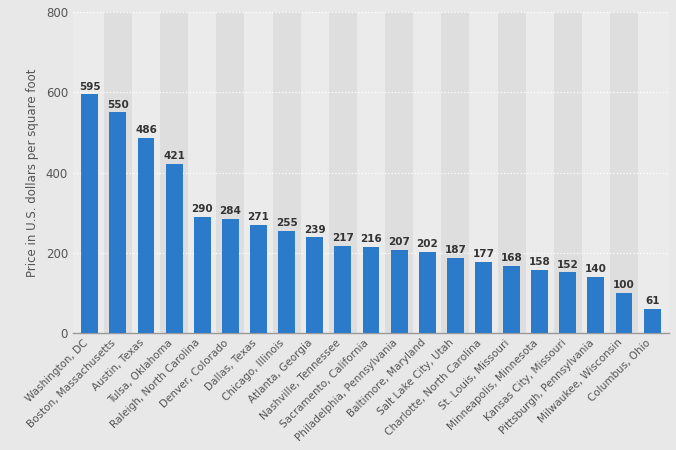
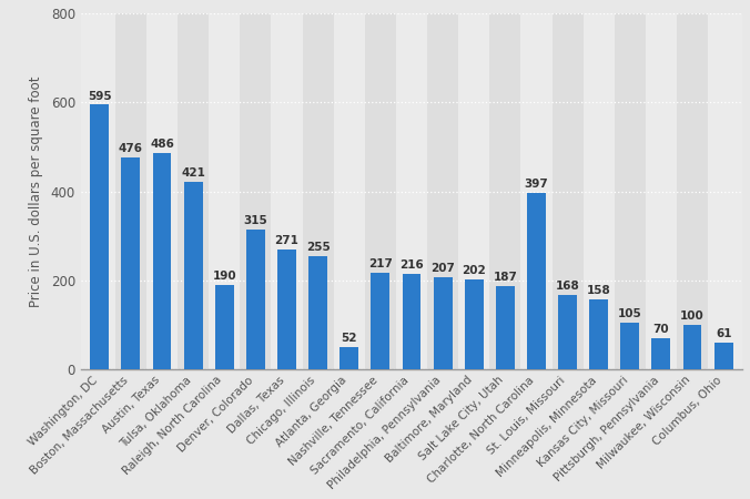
Boston, Massachusetts: 550 -> 476
Raleigh, North Carolina: 290 -> 190
Denver, Colorado: 284 -> 315
Atlanta, Georgia: 239 -> 52
Charlotte, North Carolina: 177 -> 397
Kansas City, Missouri: 152 -> 105
Pittsburgh, Pennsylvania: 140 -> 70
